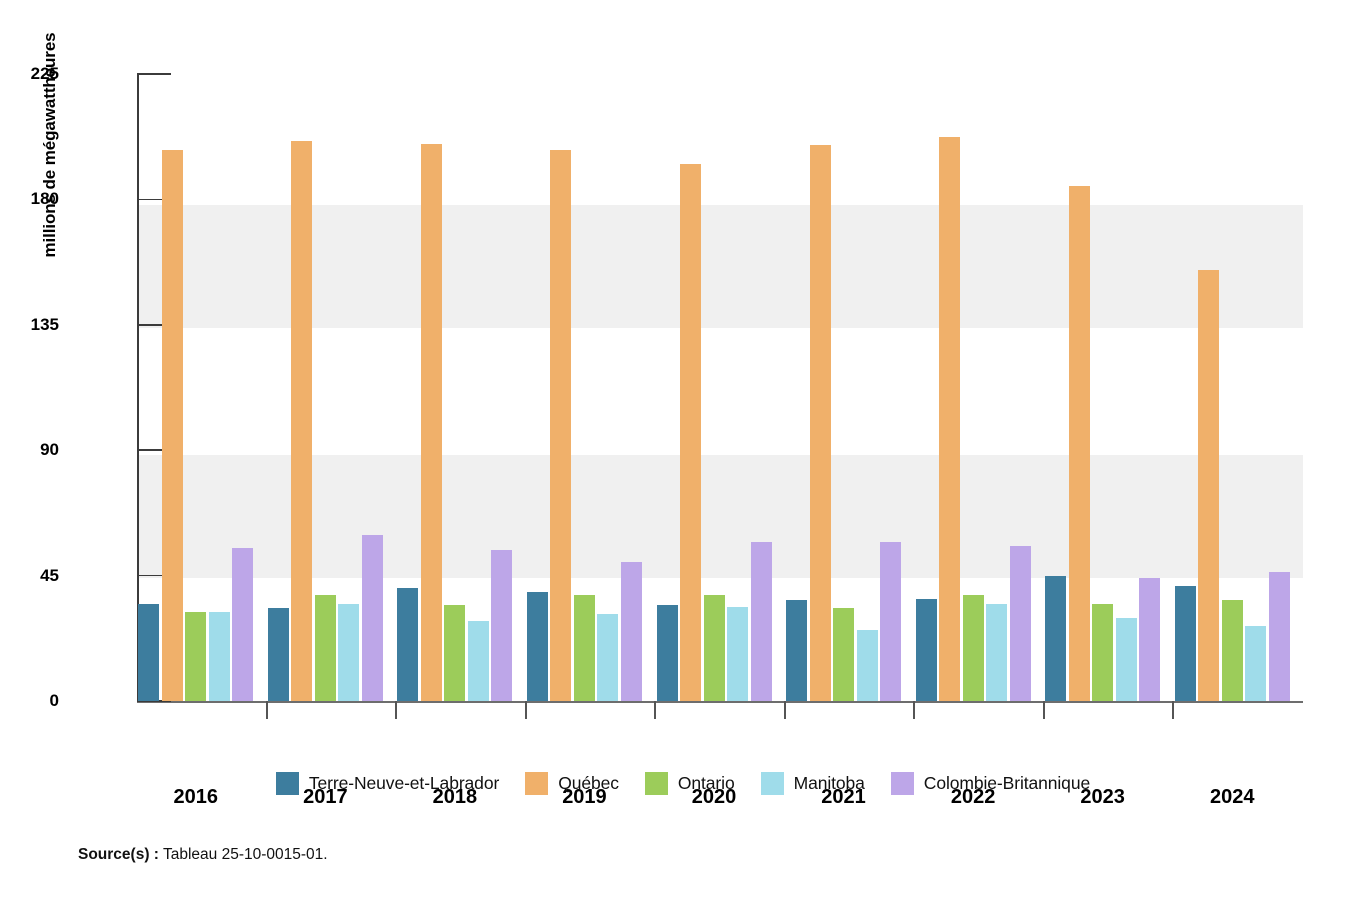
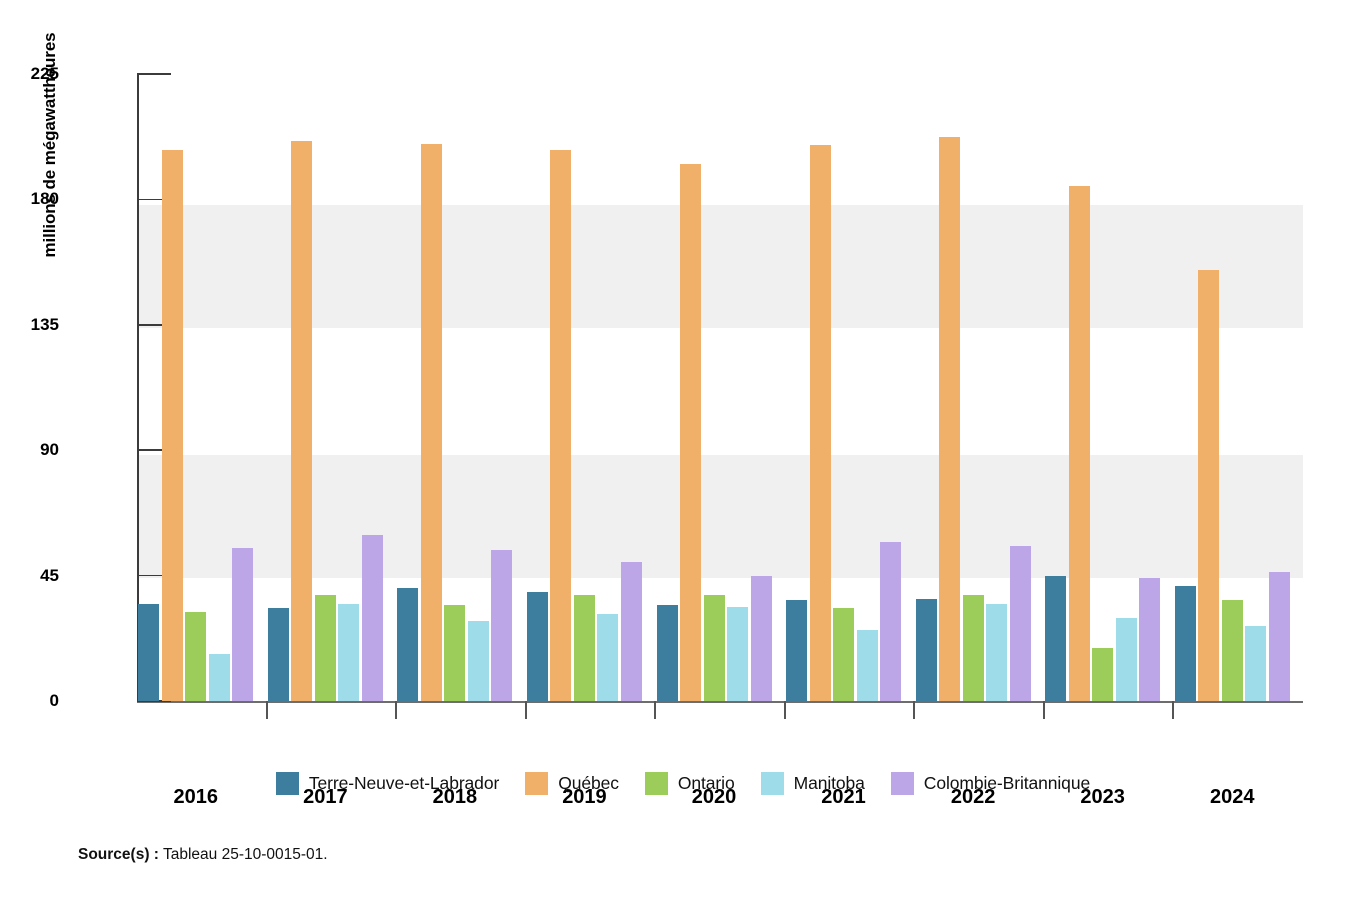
Manitoba/2016: 32 -> 17
Colombie-Britannique/2020: 57 -> 45
Ontario/2023: 35 -> 19
